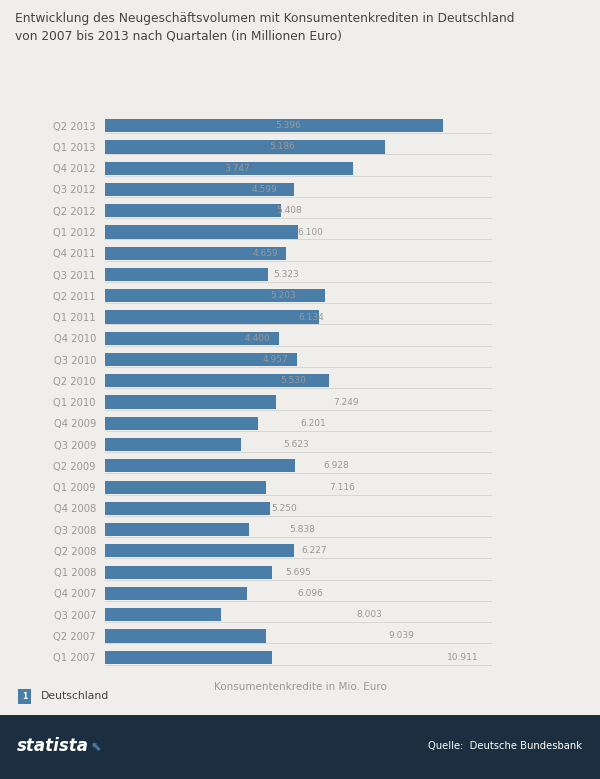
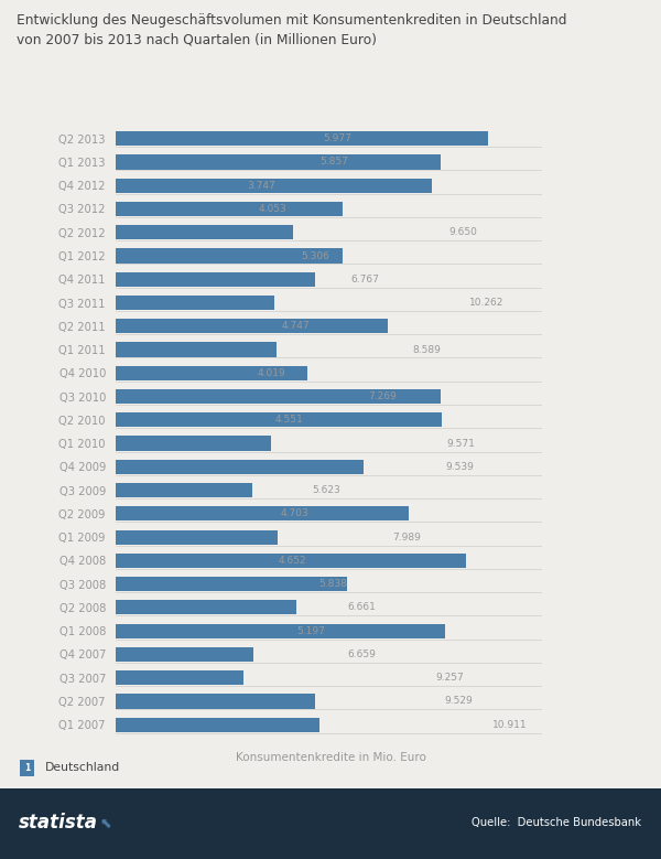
Q1 2013: 9.039 -> 9.529
Q4 2012: 8.003 -> 9.257
Q3 2012: 6.096 -> 6.659
Q2 2012: 5.695 -> 5.197
Q1 2012: 6.227 -> 6.661
Q3 2011: 5.250 -> 4.652
Q2 2011: 7.116 -> 7.989
Q1 2011: 6.928 -> 4.703
Q3 2010: 6.201 -> 9.539
Q2 2010: 7.249 -> 9.571
Q1 2010: 5.530 -> 4.551
Q4 2009: 4.957 -> 7.269
Q3 2009: 4.400 -> 4.019
Q2 2009: 6.134 -> 8.589
Q1 2009: 5.203 -> 4.747
Q4 2008: 5.323 -> 10.262
Q3 2008: 4.659 -> 6.767
Q2 2008: 6.100 -> 5.306
Q1 2008: 5.408 -> 9.650
Q4 2007: 4.599 -> 4.053
Q2 2007: 5.186 -> 5.857
Q1 2007: 5.396 -> 5.977
